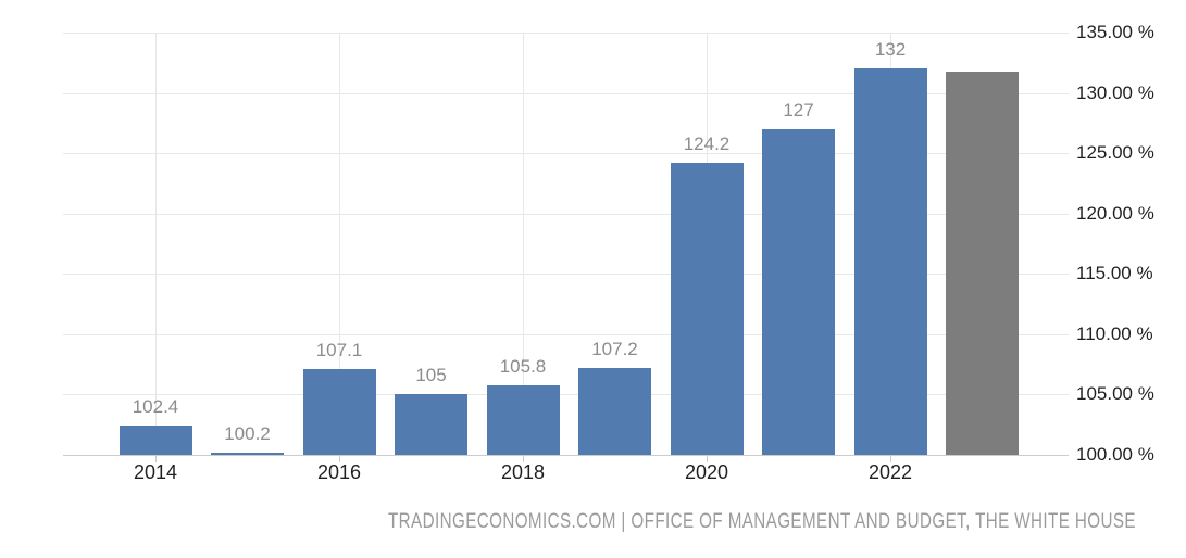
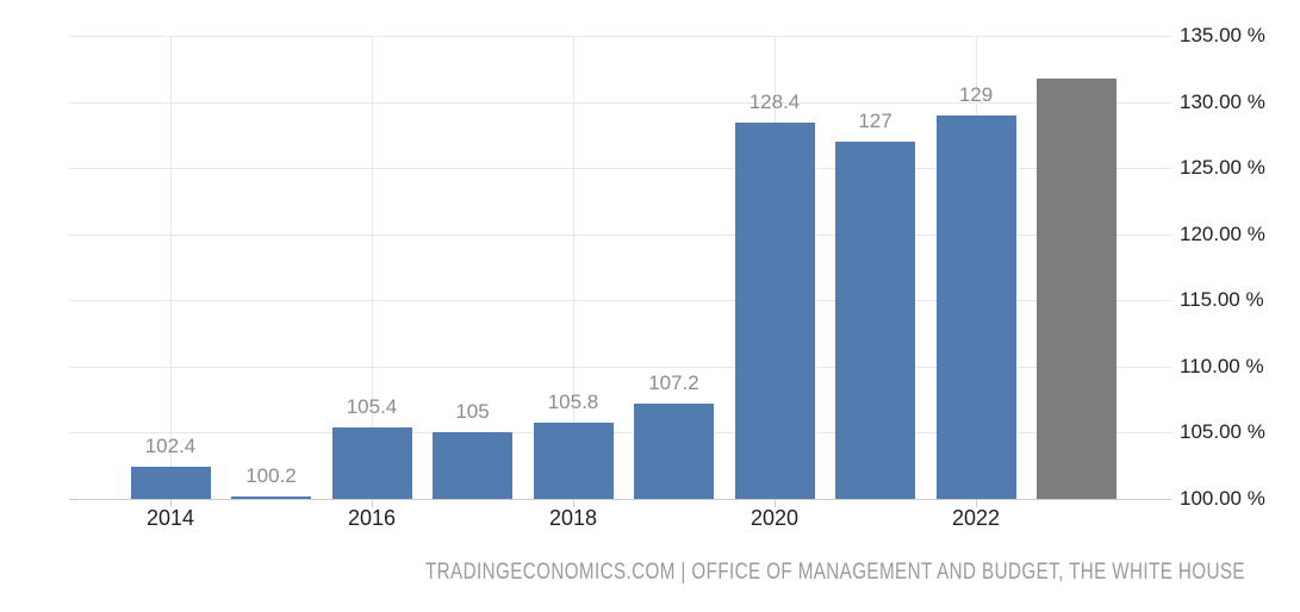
2016: 107.1 -> 105.4
2020: 124.2 -> 128.4
2022: 132 -> 129
